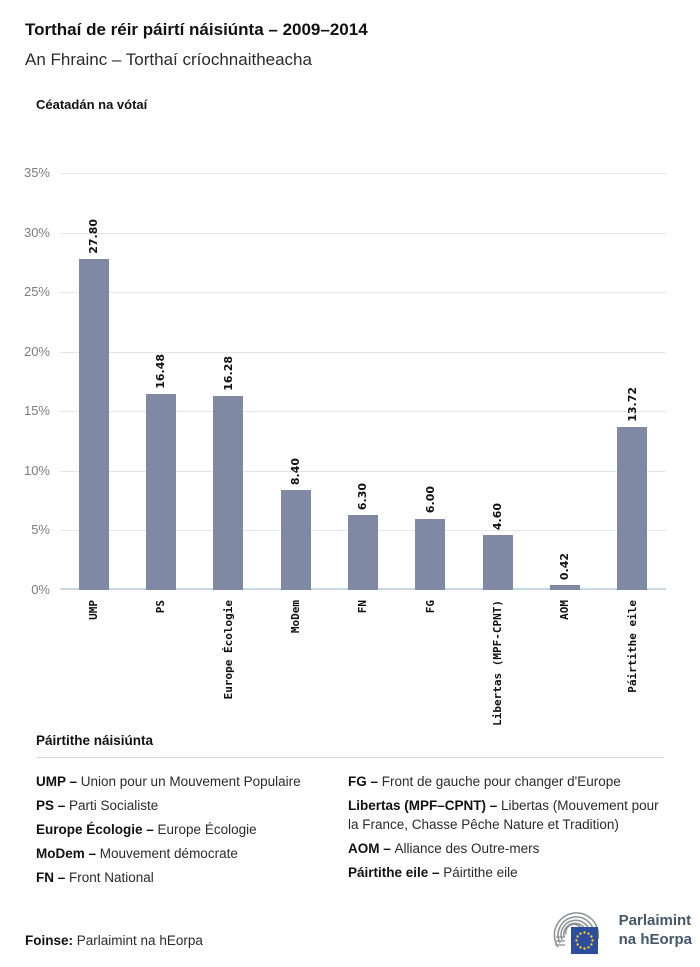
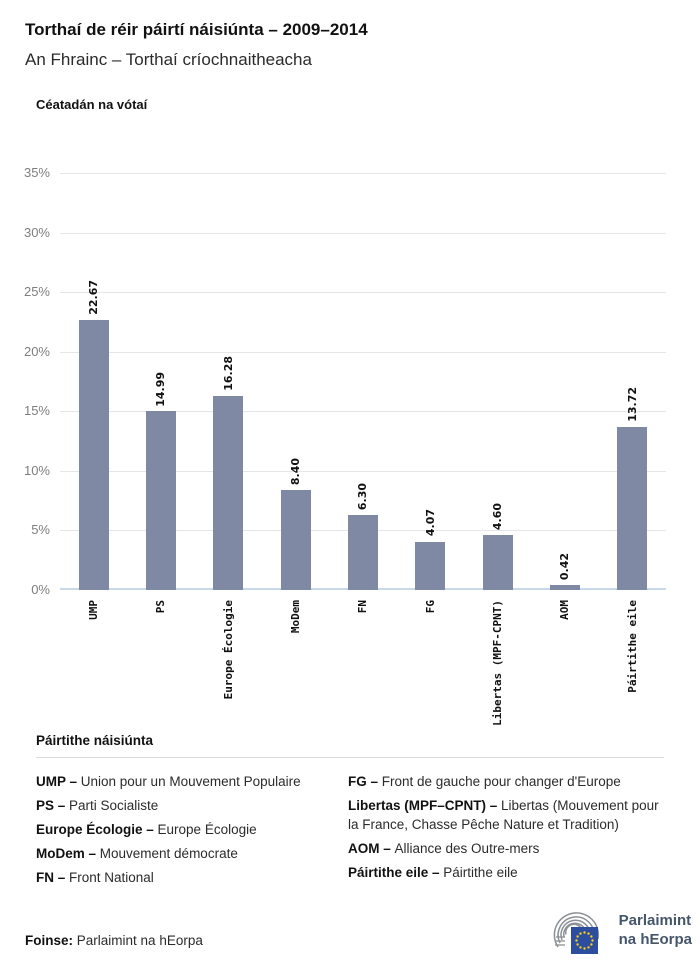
UMP: 27.80 -> 22.67
PS: 16.48 -> 14.99
FG: 6.00 -> 4.07
